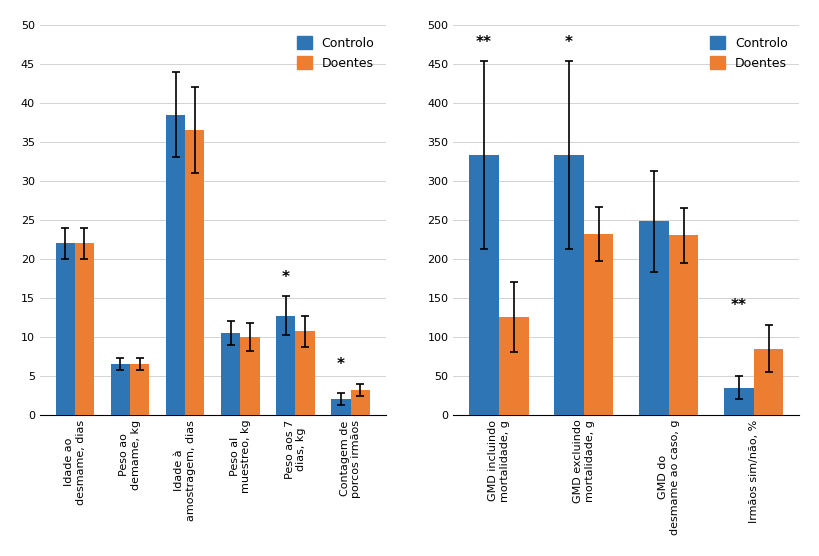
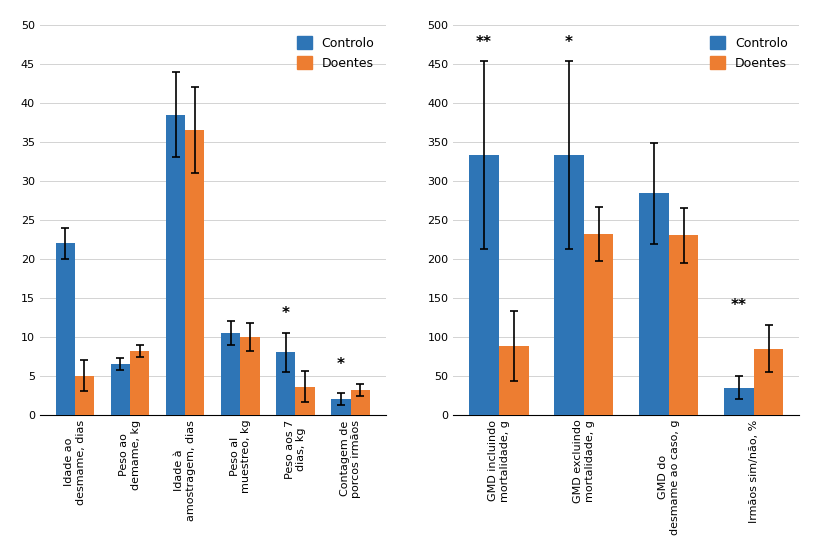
Doentes/Idade ao desmame, dias: 22.0 -> 5.0
Doentes/Peso ao demame, kg: 6.5 -> 8.2
Controlo/Peso aos 7 dias, kg: 12.7 -> 8.0
Doentes/Peso aos 7 dias, kg: 10.7 -> 3.6
Doentes/GMD incluindo mortalidade, g: 125 -> 88
Controlo/GMD do desmame ao caso, g: 248 -> 284
